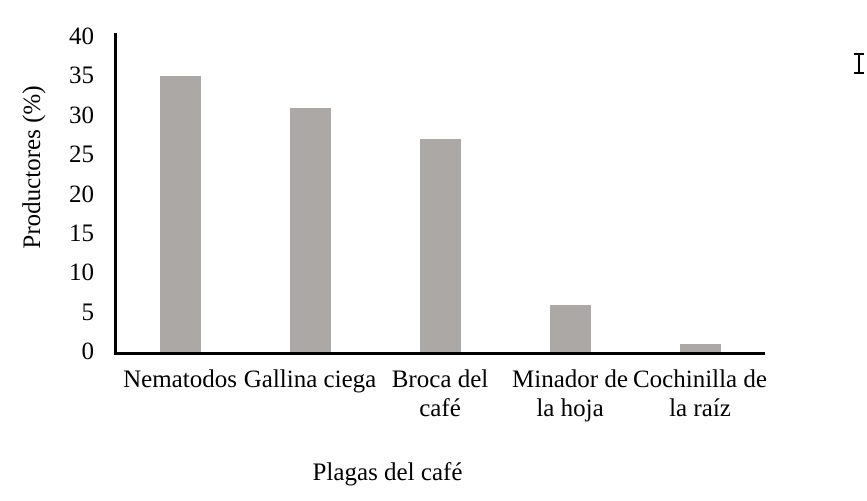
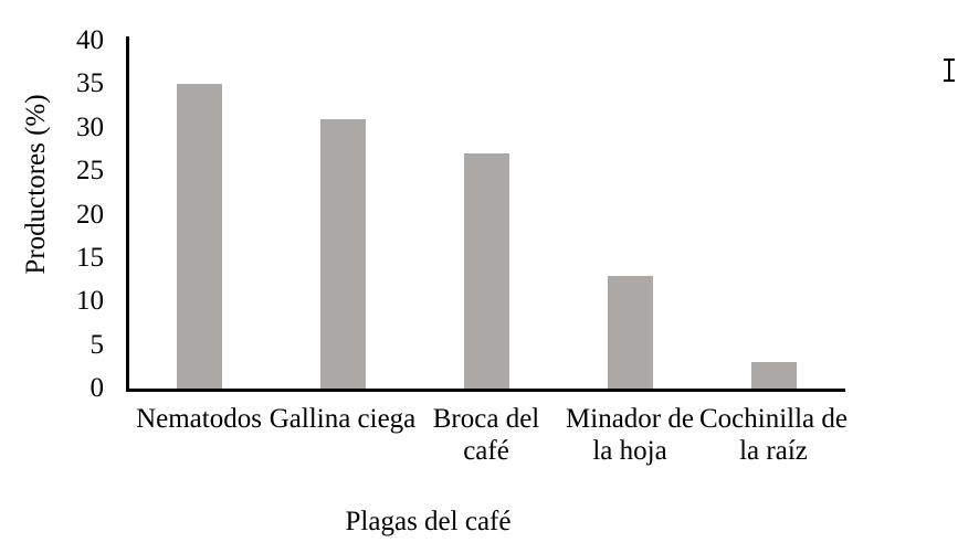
Minador de la hoja: 6 -> 13
Cochinilla de la raíz: 1 -> 3
